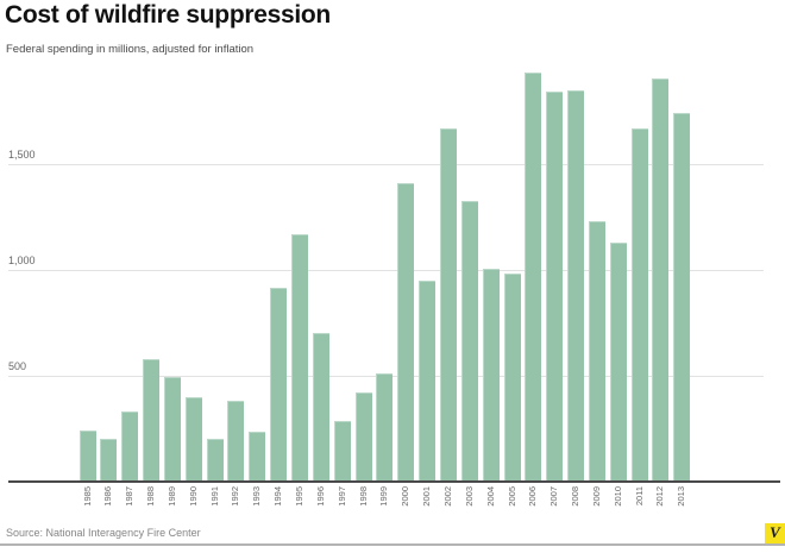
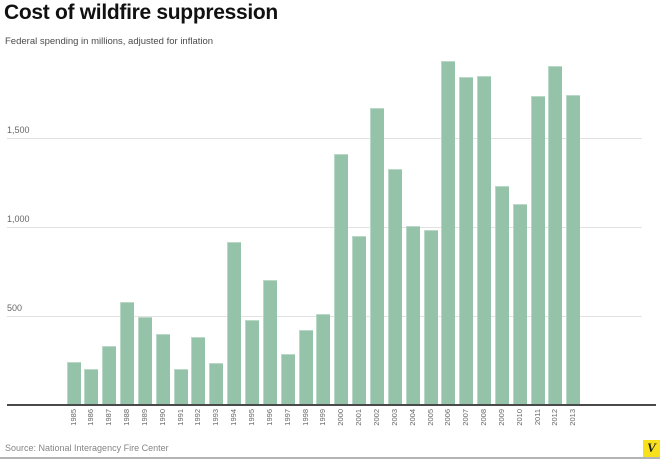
1995: 1170 -> 480
2011: 1670 -> 1740
